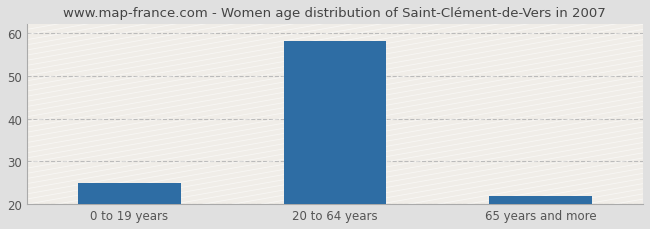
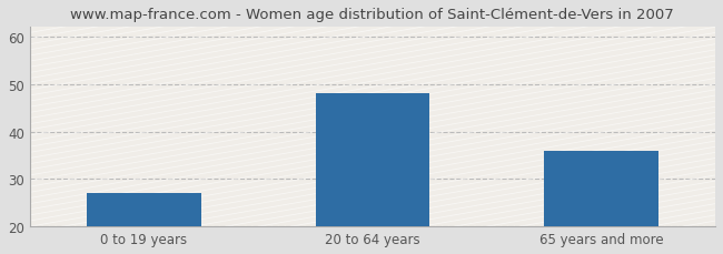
0 to 19 years: 25 -> 27
20 to 64 years: 58 -> 48
65 years and more: 22 -> 36
